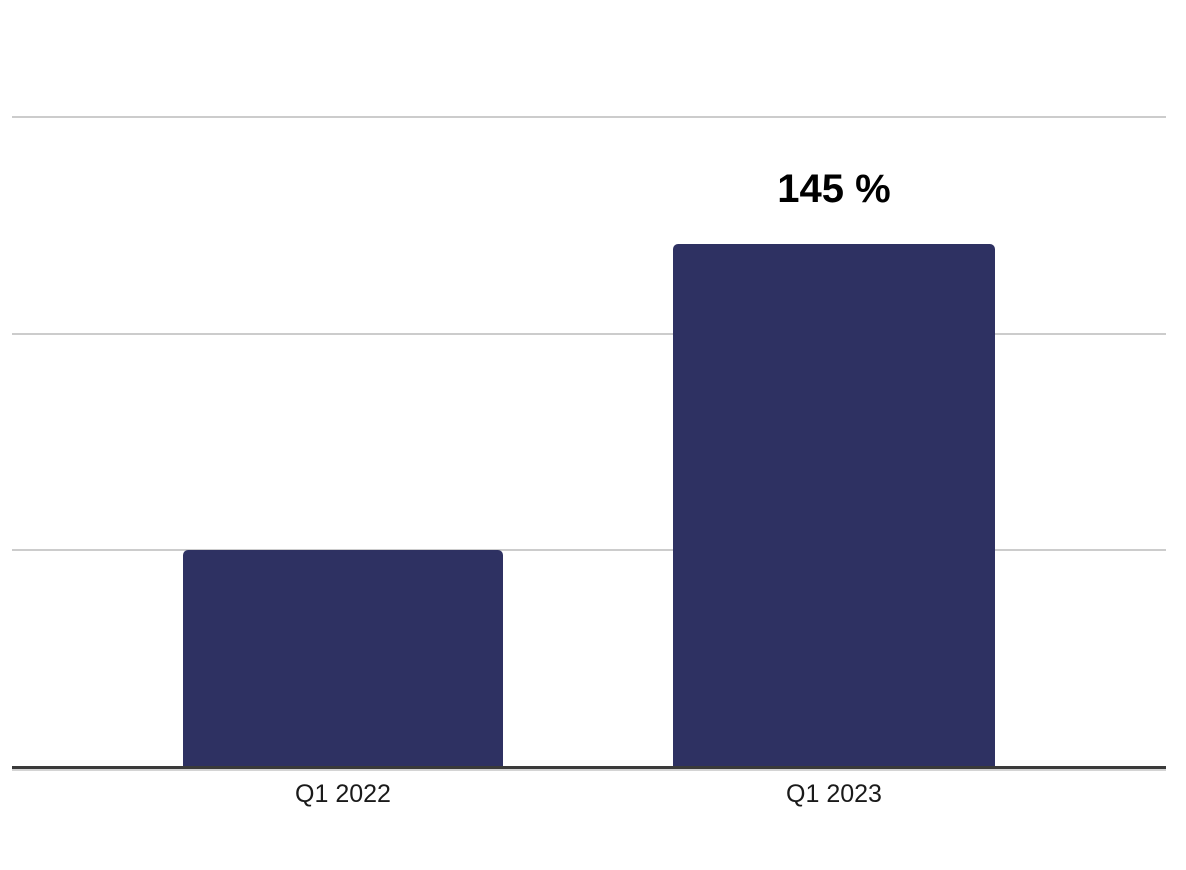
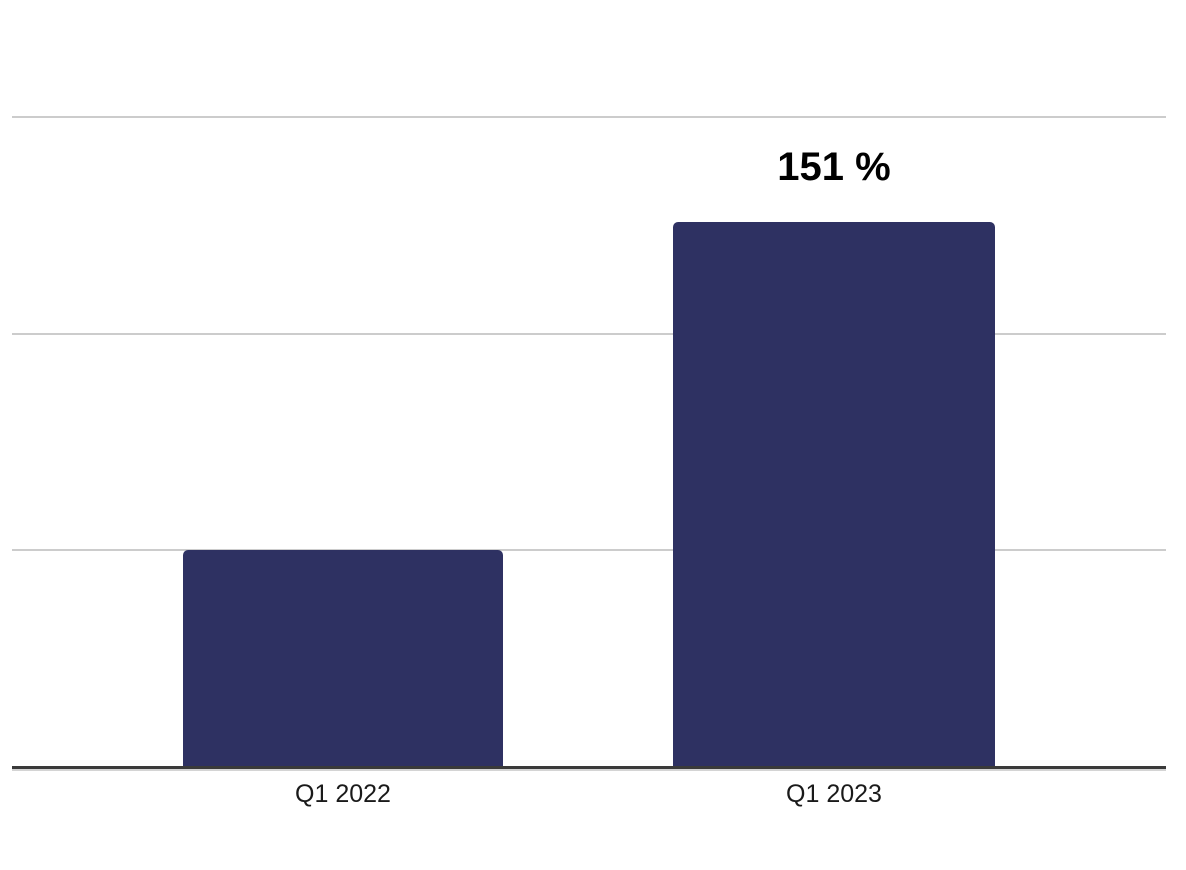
Q1 2023: 145 -> 151
